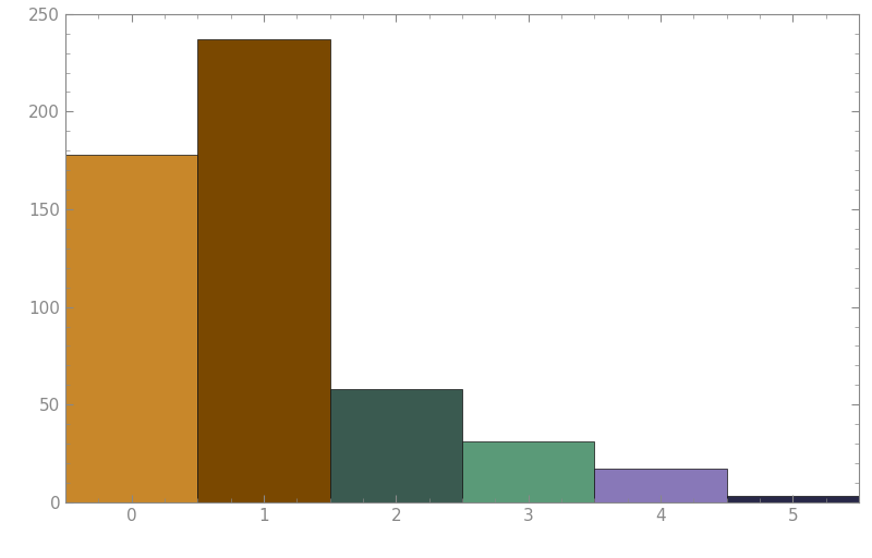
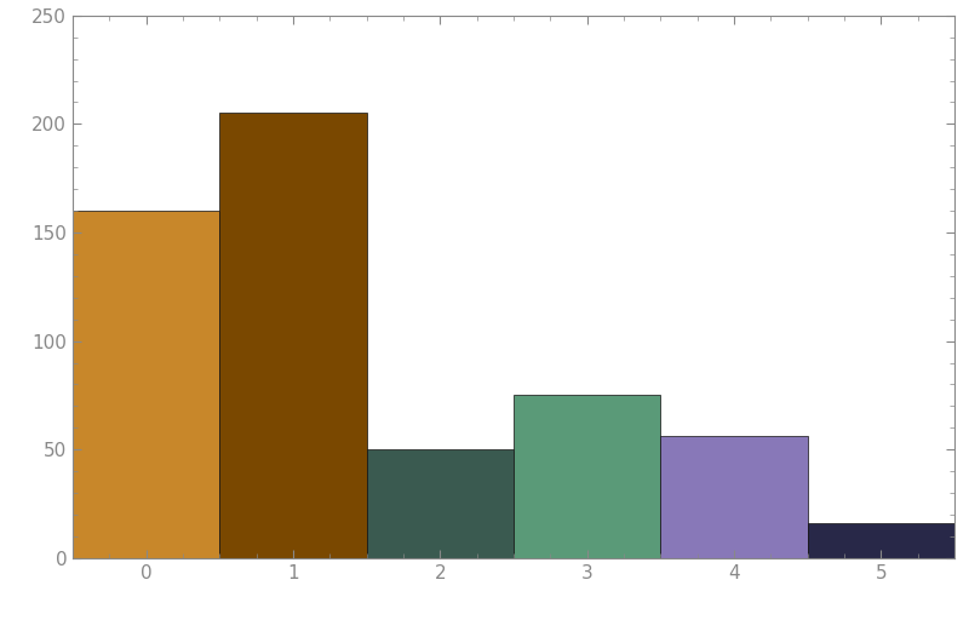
0: 178 -> 160
1: 237 -> 205
2: 58 -> 50
3: 31 -> 75
4: 17 -> 56
5: 3 -> 16
